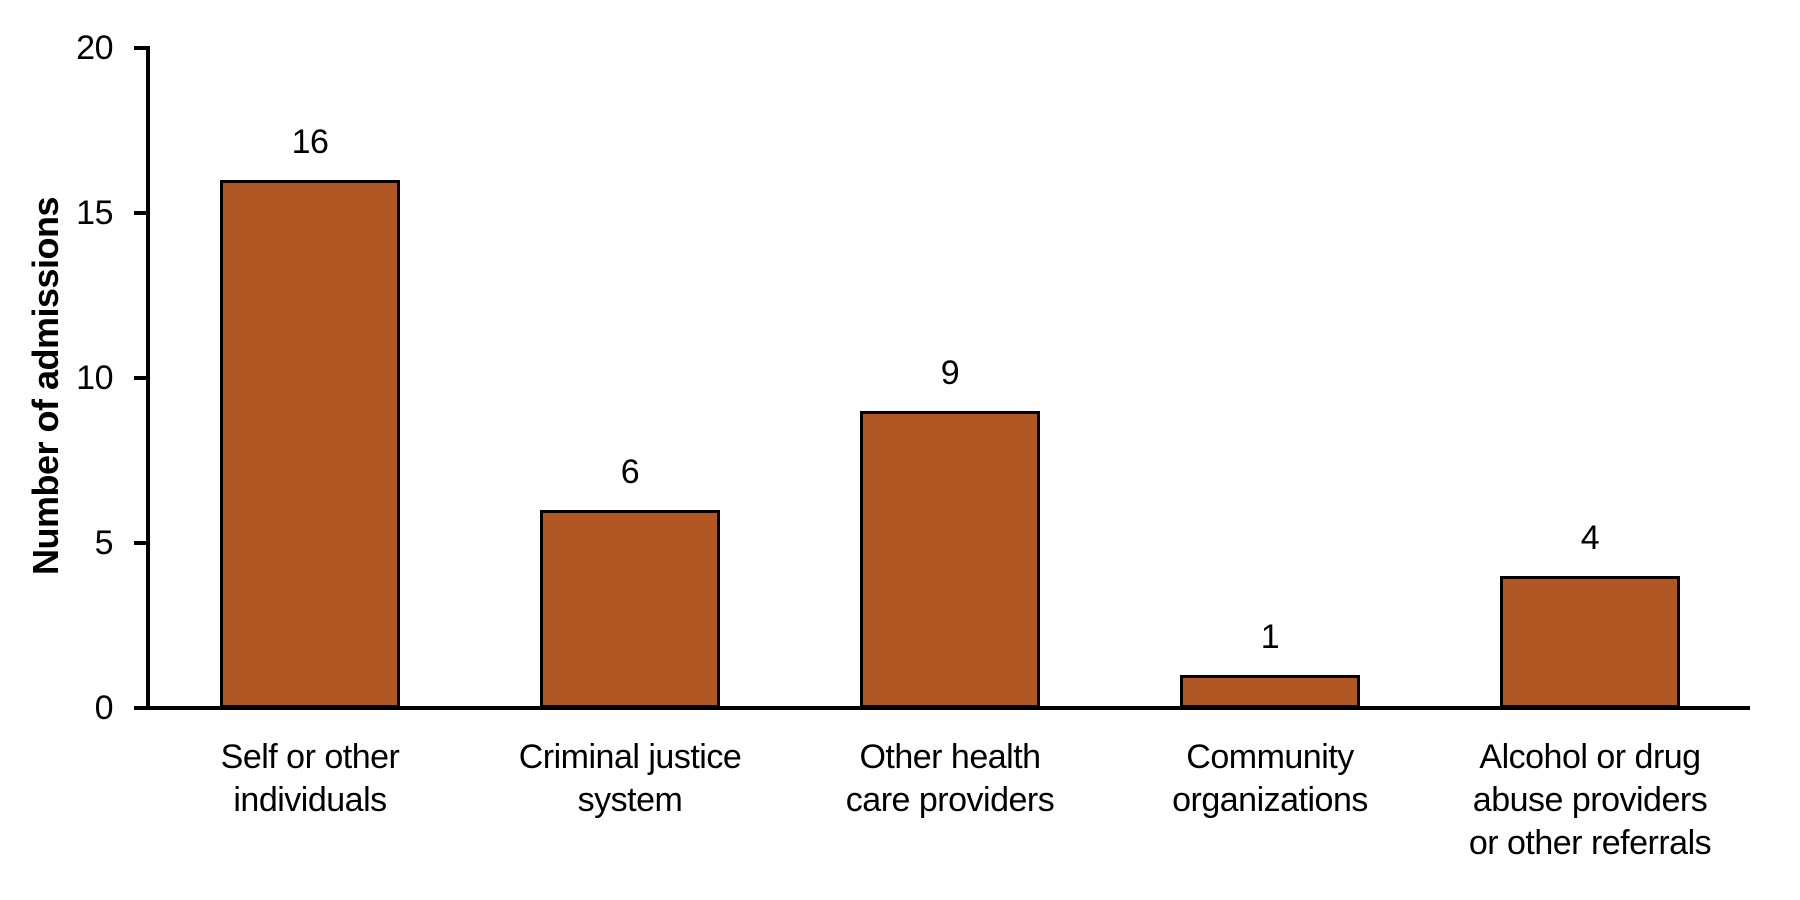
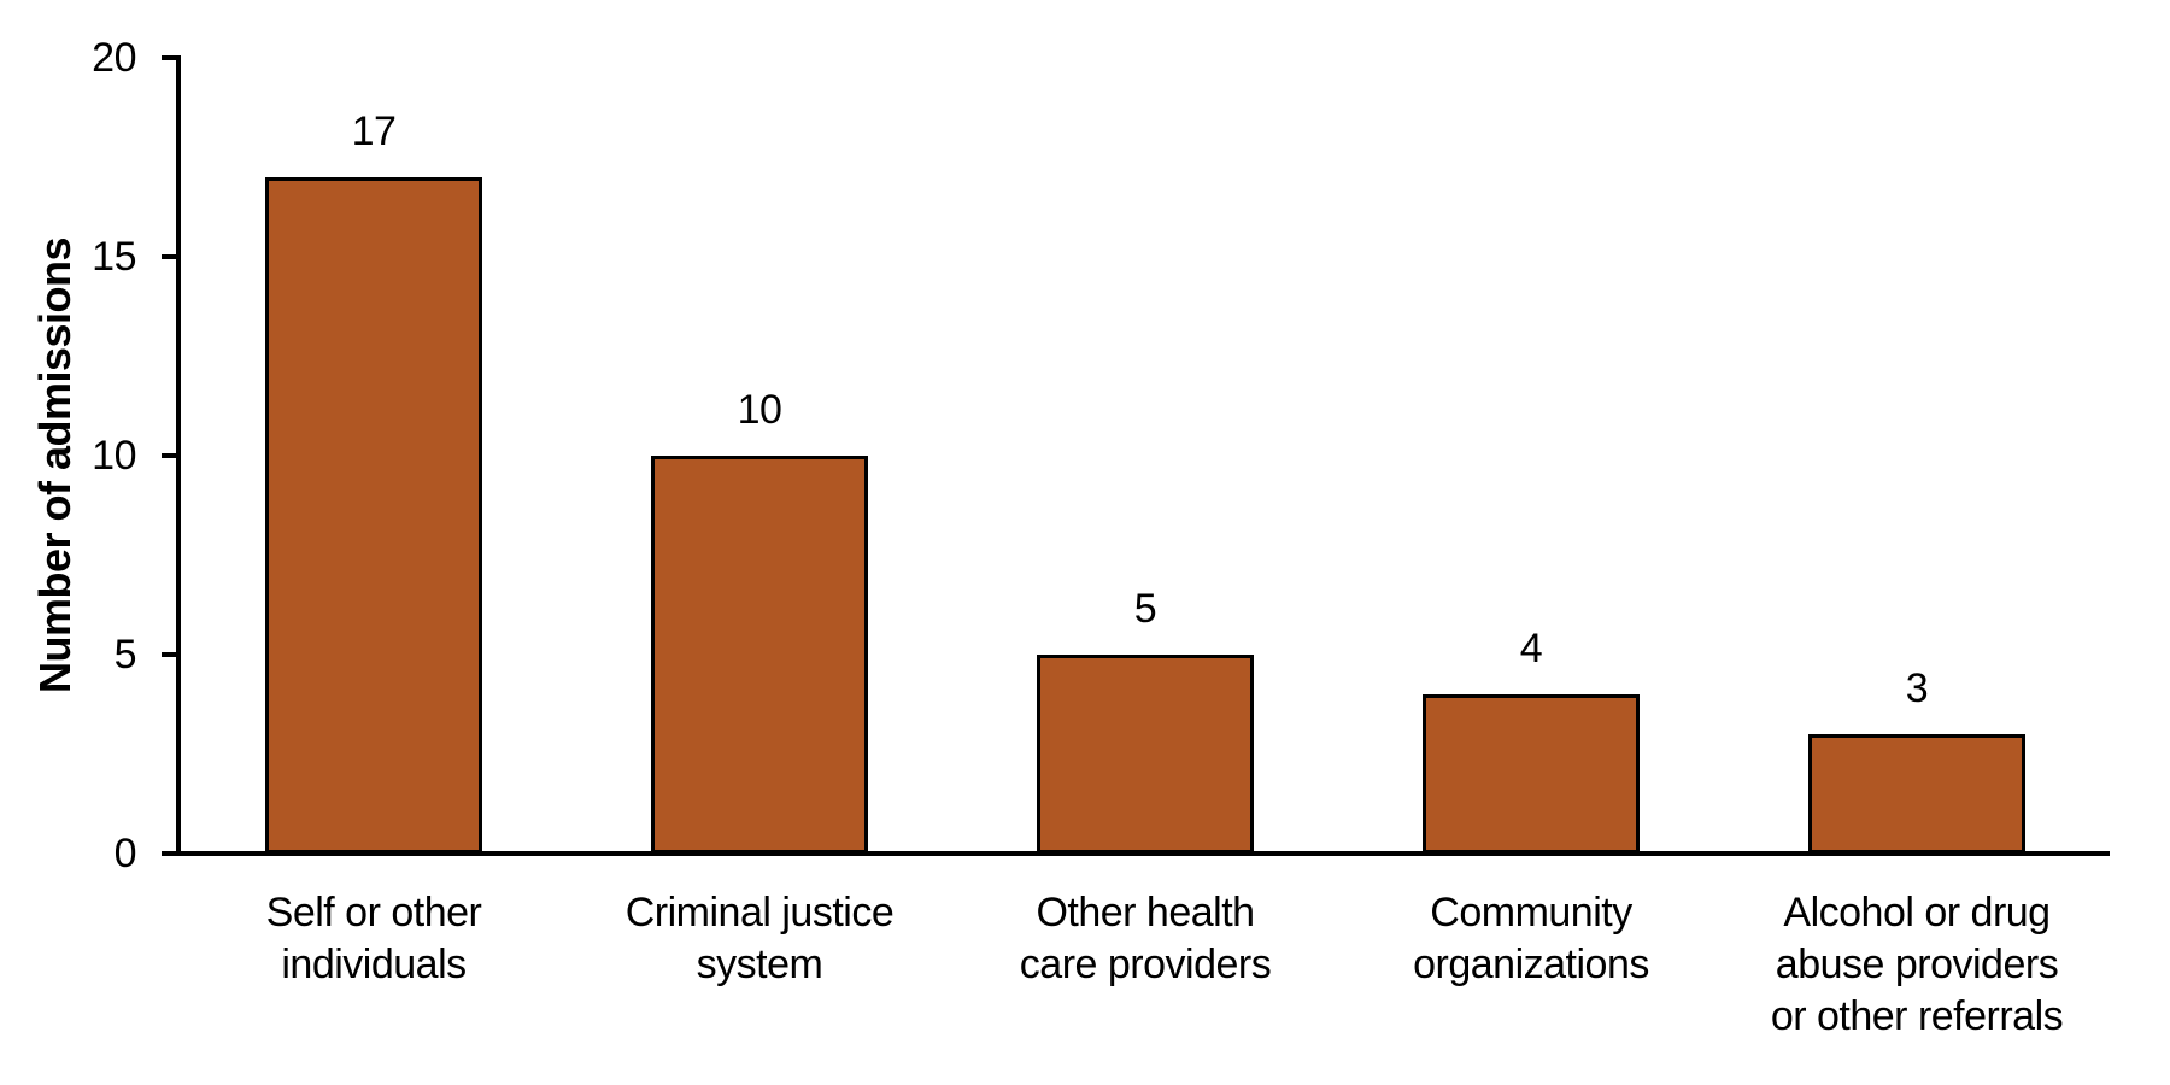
Self or other individuals: 16 -> 17
Criminal justice system: 6 -> 10
Other health care providers: 9 -> 5
Community organizations: 1 -> 4
Alcohol or drug abuse providers or other referrals: 4 -> 3
